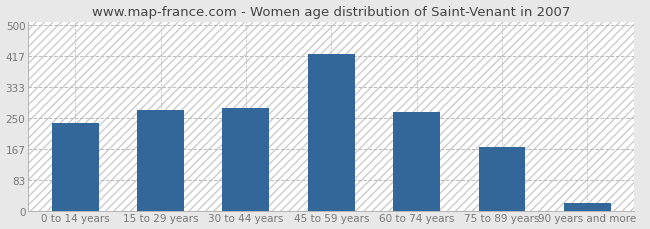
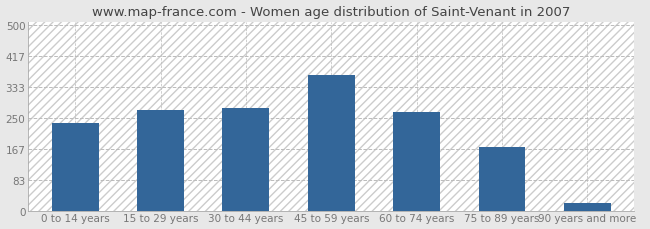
45 to 59 years: 422 -> 365
